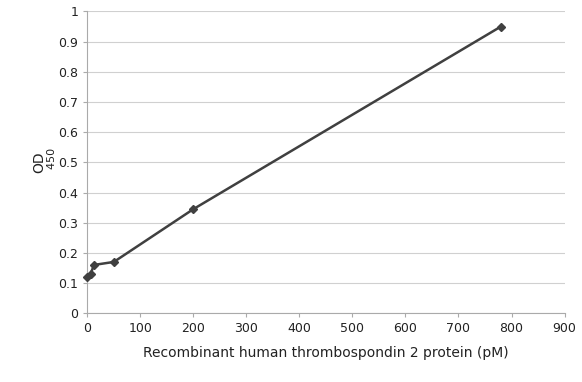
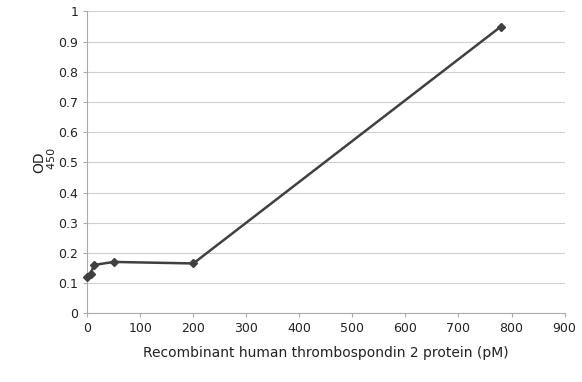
200: 0.345 -> 0.165
